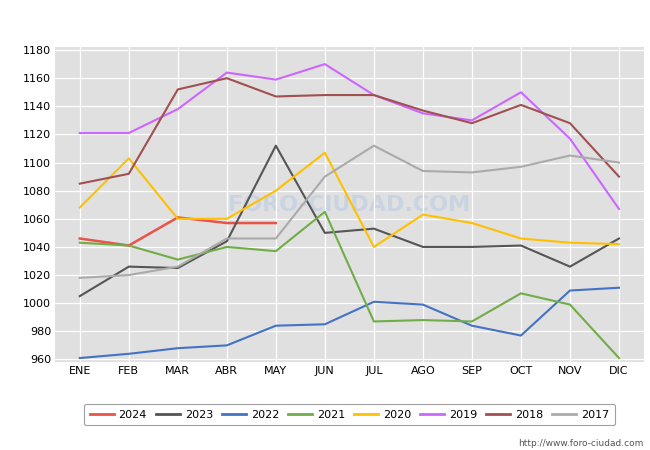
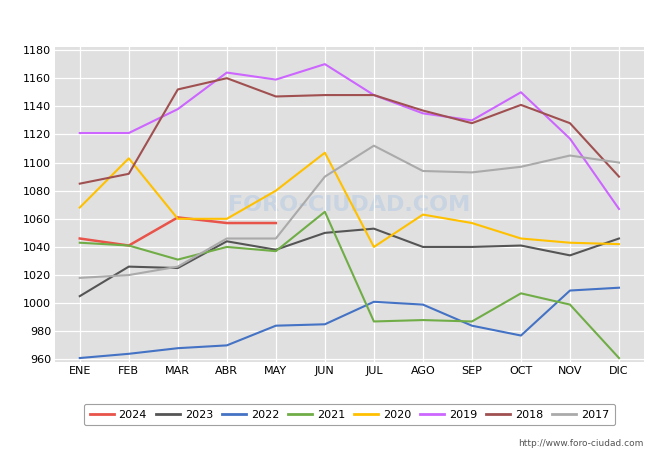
2023/MAY: 1112 -> 1038
2023/NOV: 1026 -> 1034
